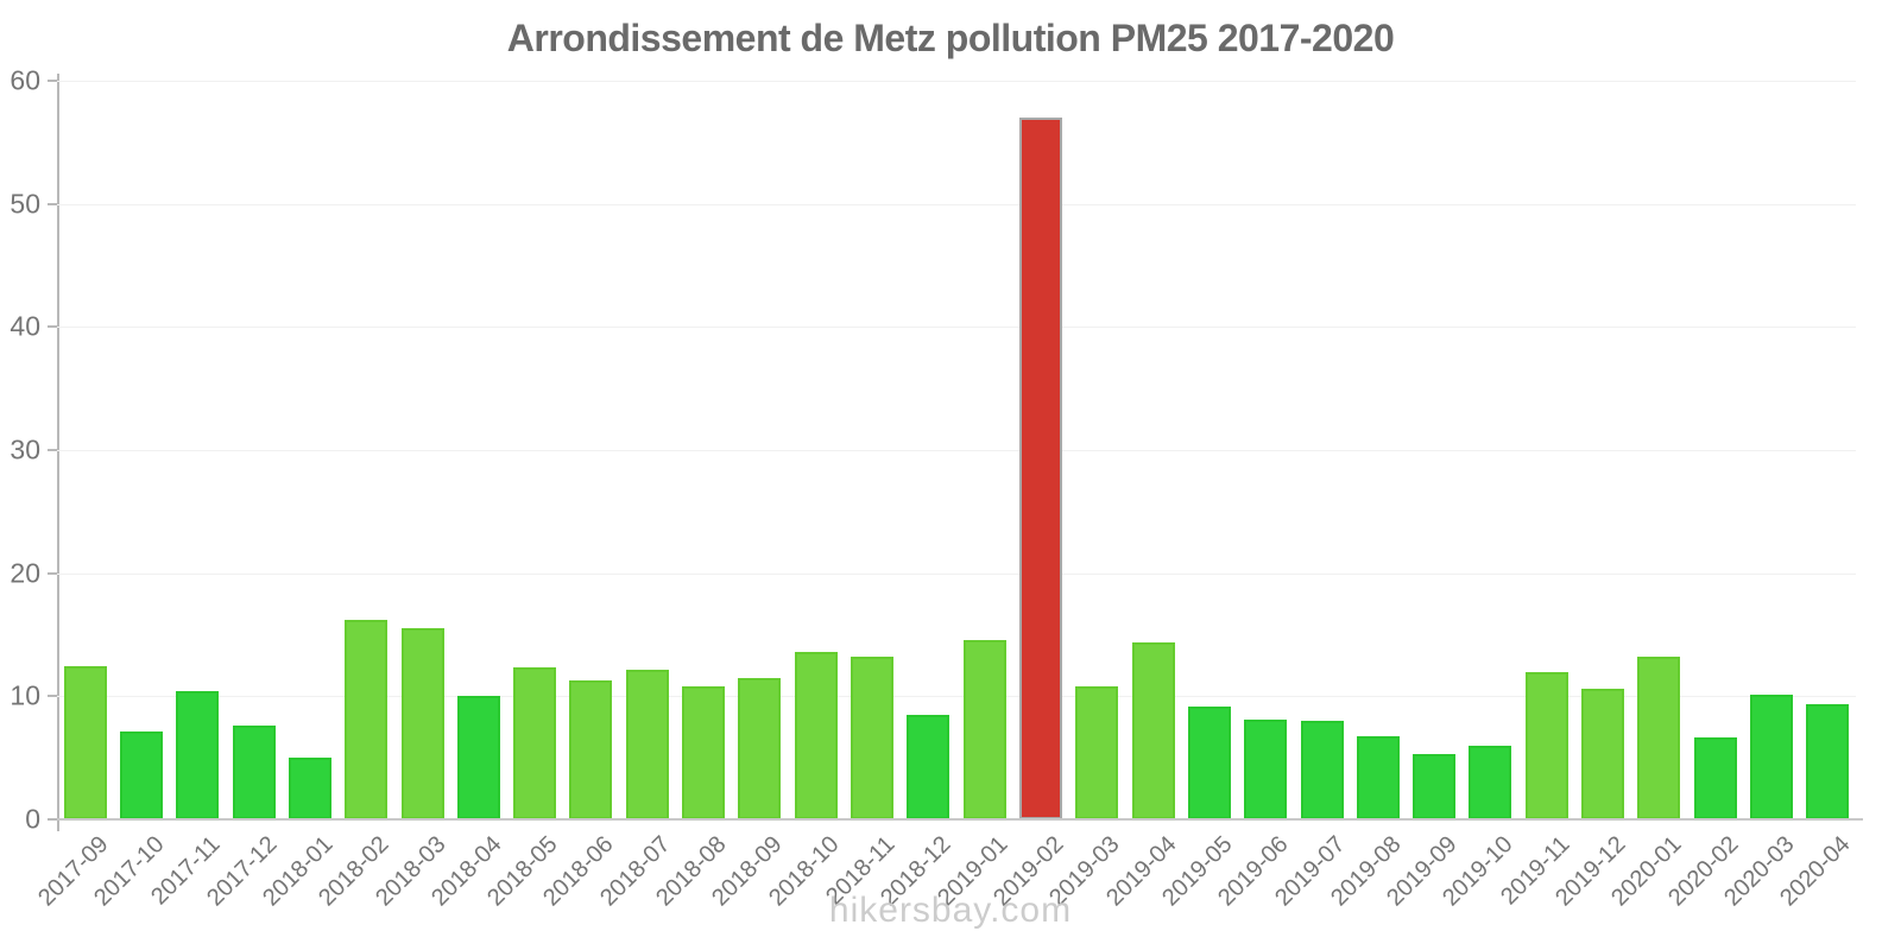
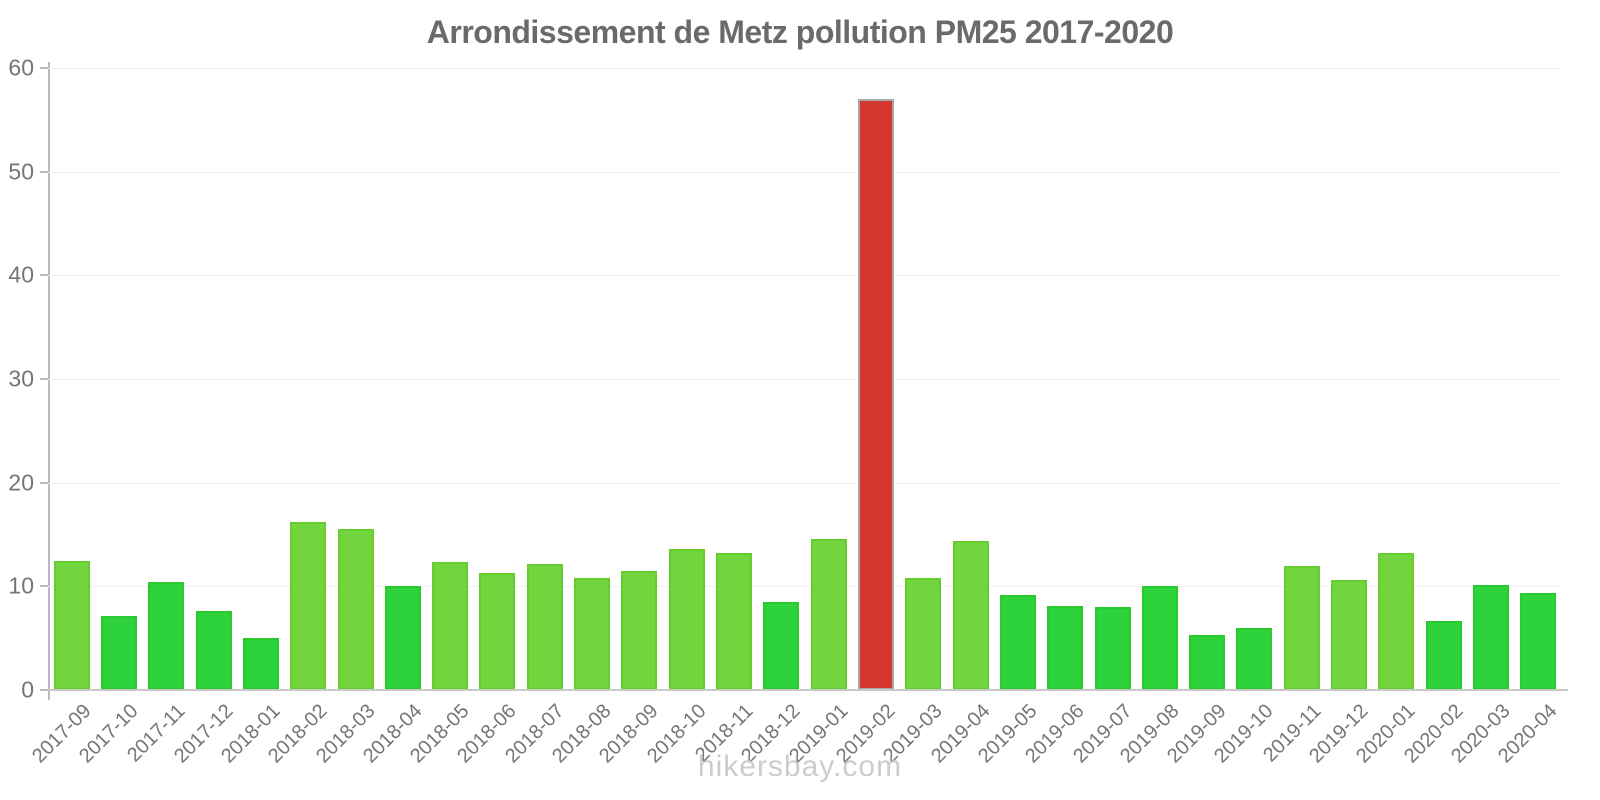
2019-08: 6.8 -> 10.0
